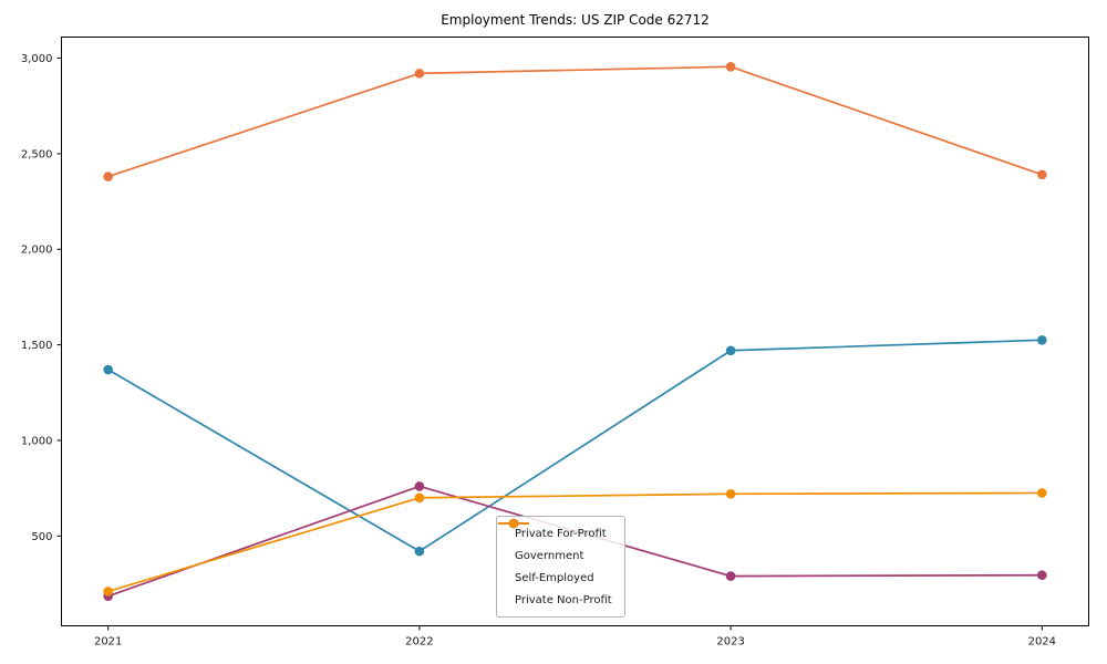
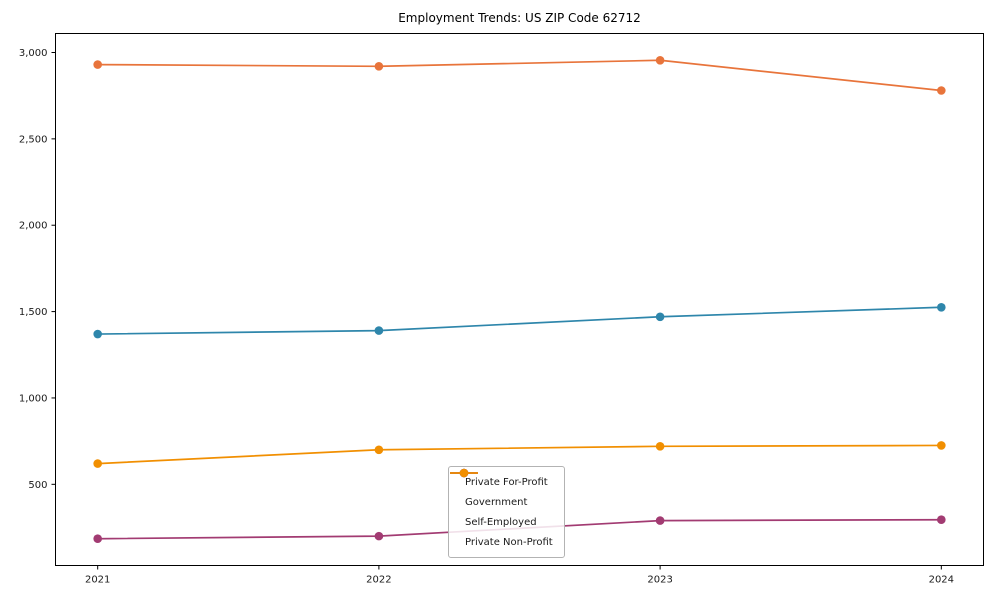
Private For-Profit/2021: 2380 -> 2930
Private Non-Profit/2021: 210 -> 620
Government/2022: 420 -> 1390
Self-Employed/2022: 760 -> 200
Private For-Profit/2024: 2390 -> 2780
